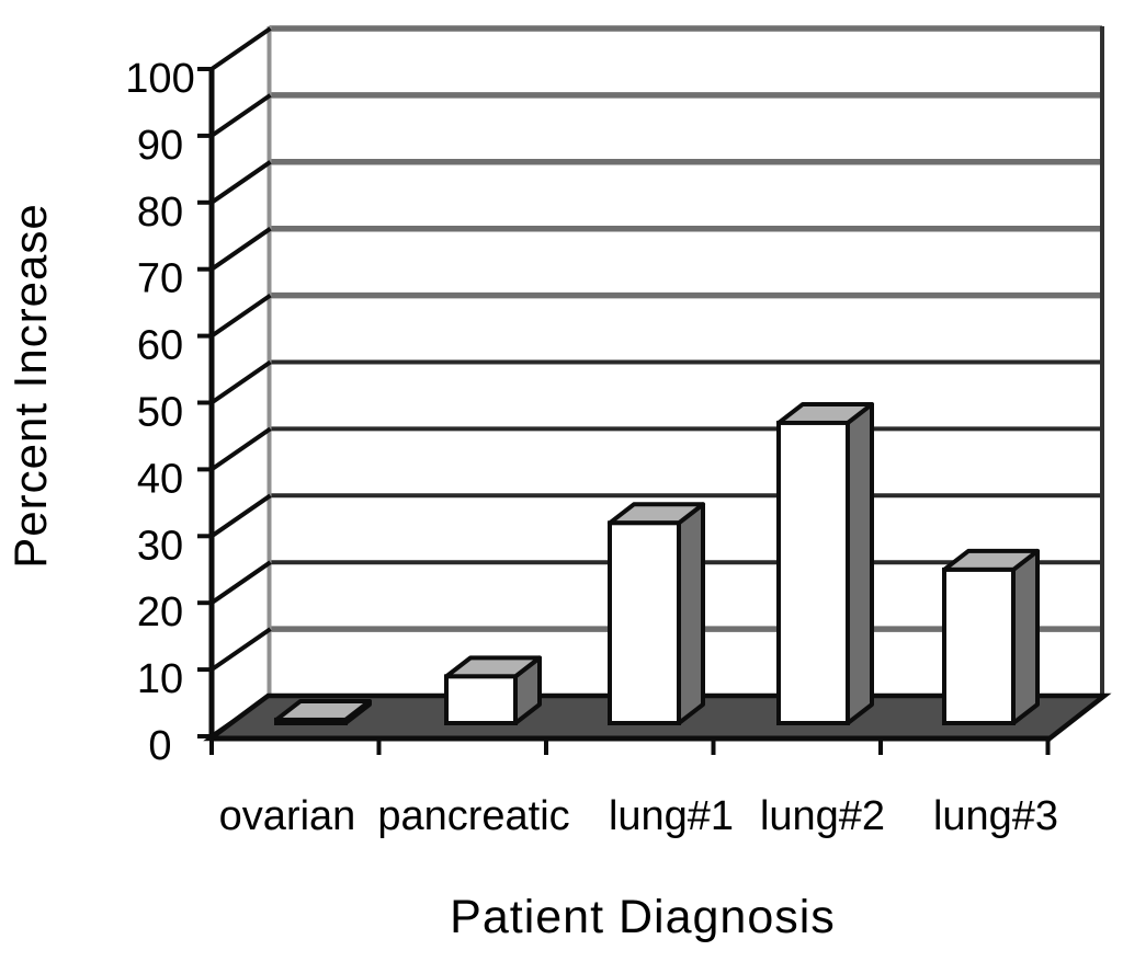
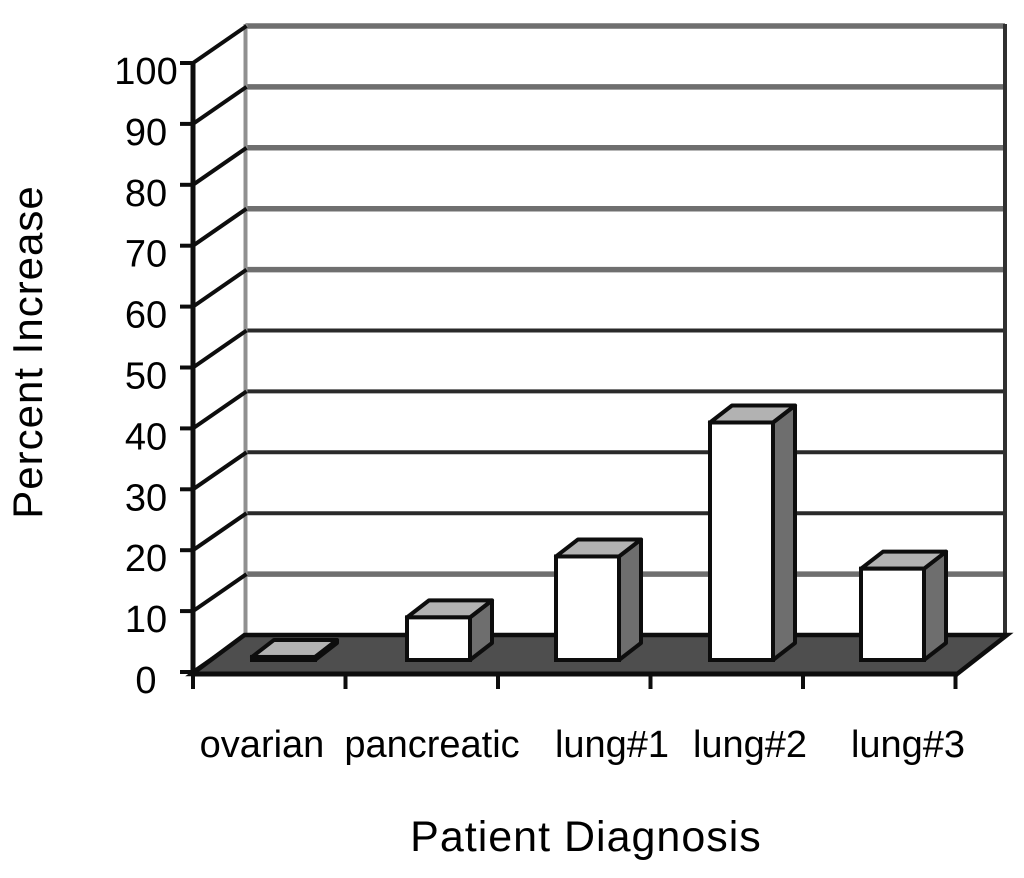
lung#1: 30 -> 17
lung#2: 45 -> 39
lung#3: 23 -> 15
